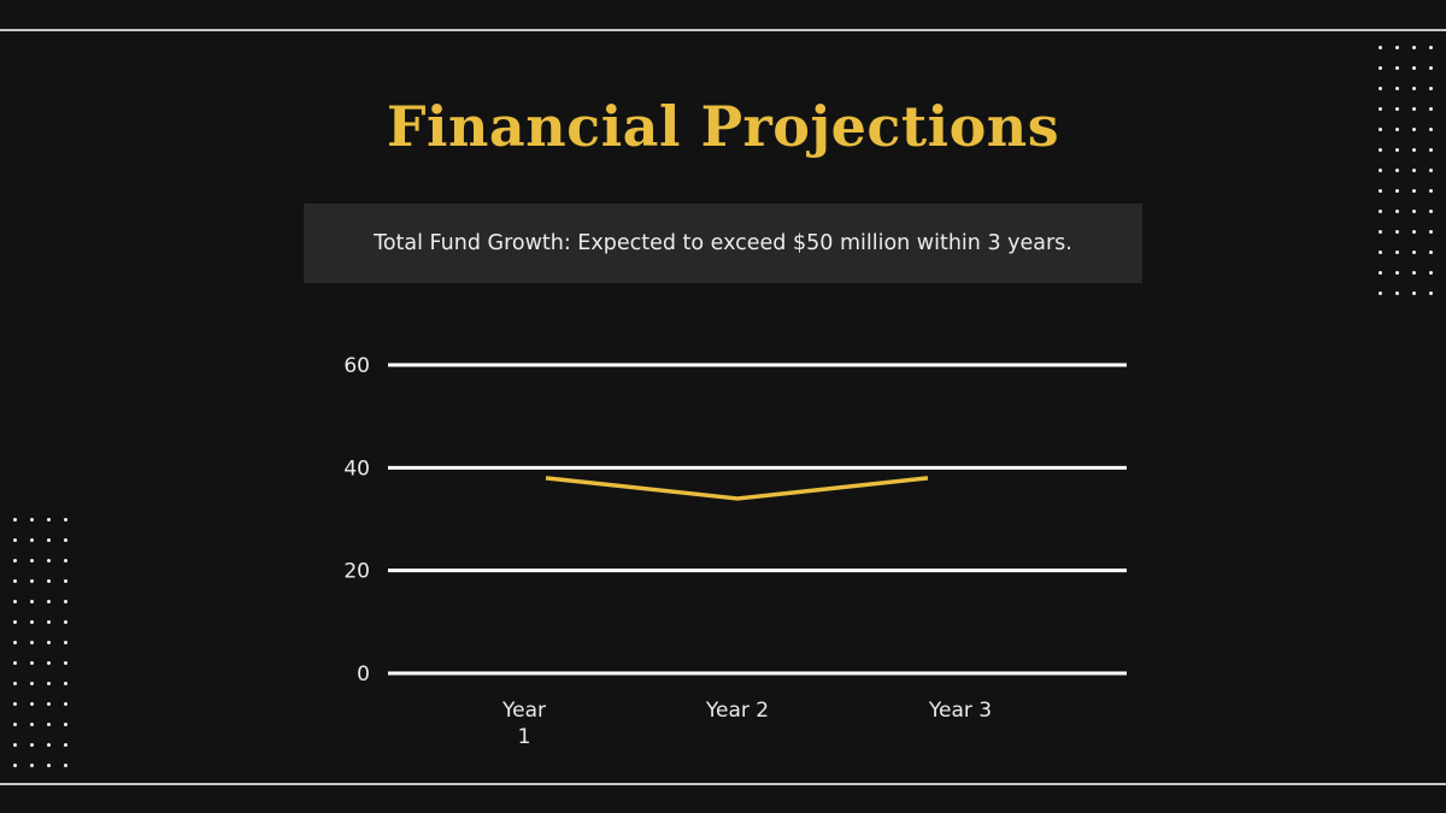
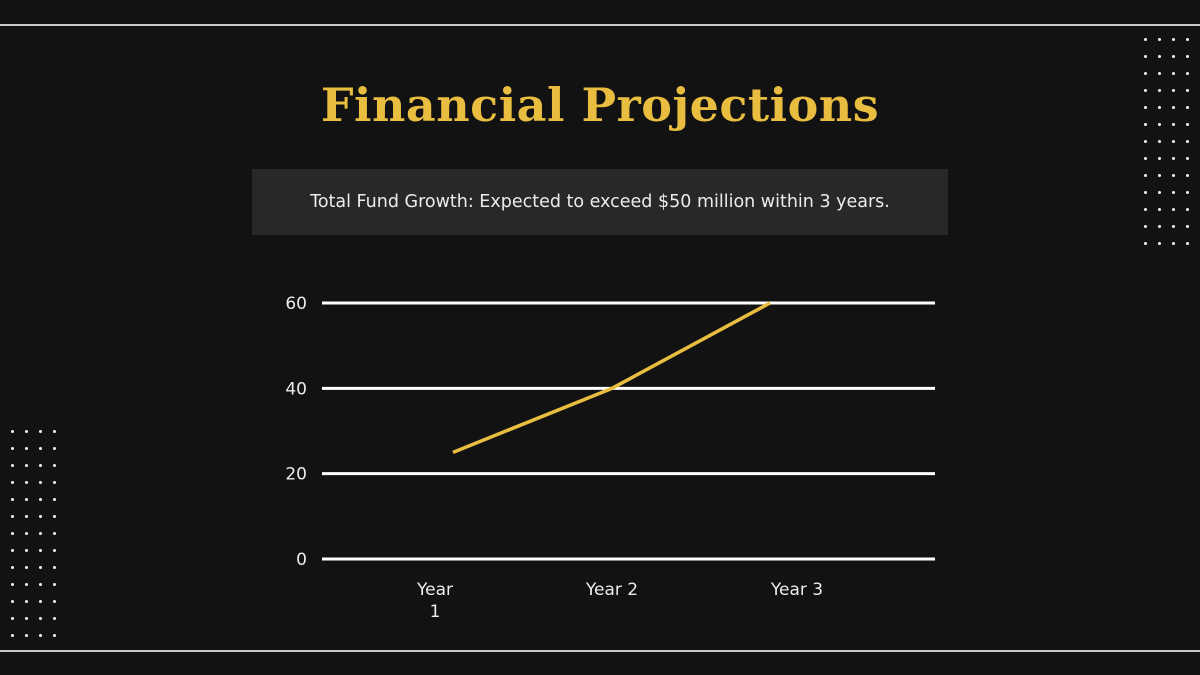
Year 1: 38 -> 25
Year 2: 34 -> 40
Year 3: 38 -> 60
